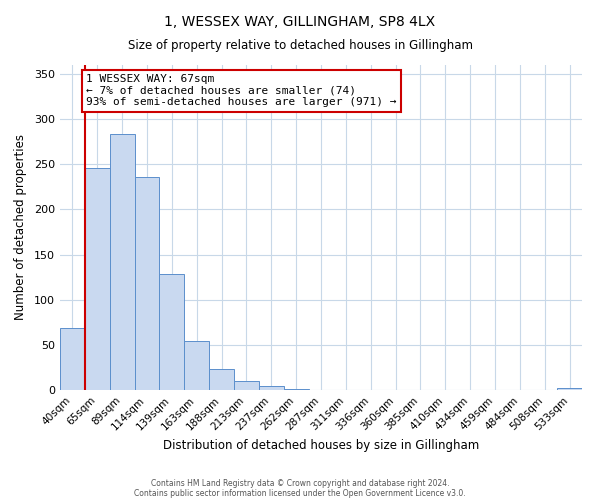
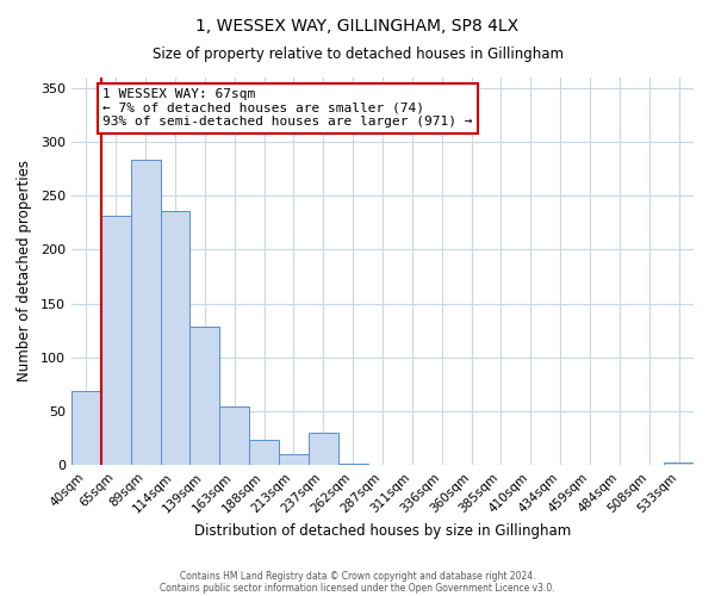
65sqm: 246 -> 232
237sqm: 4 -> 30
